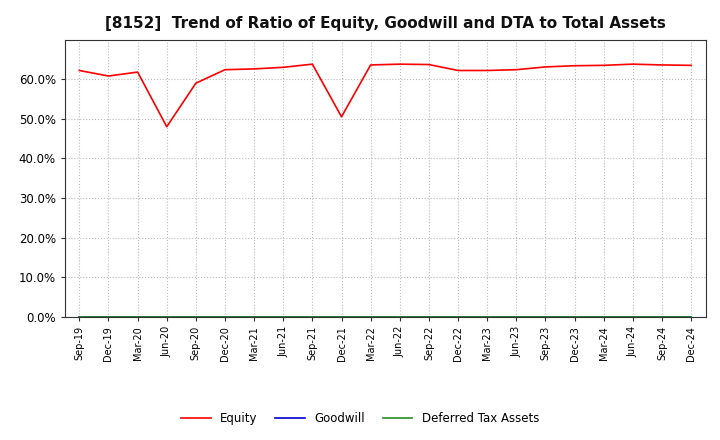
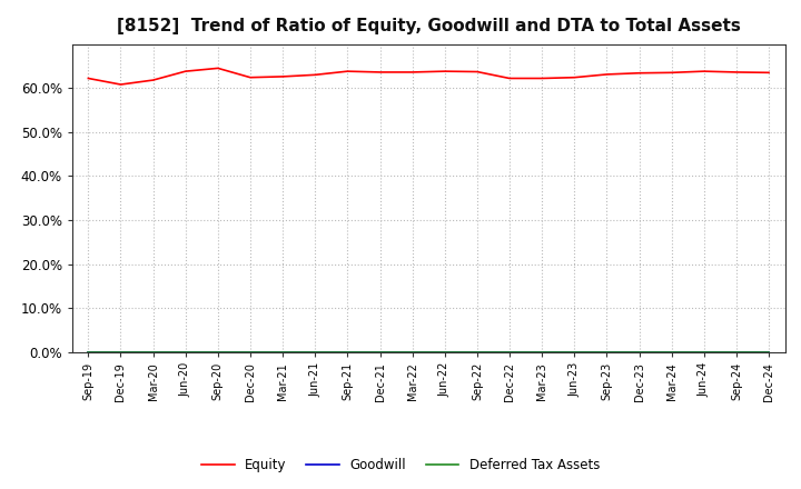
Equity/Jun-20: 48.0% -> 63.8%
Equity/Sep-20: 59.0% -> 64.5%
Equity/Dec-21: 50.5% -> 63.6%
